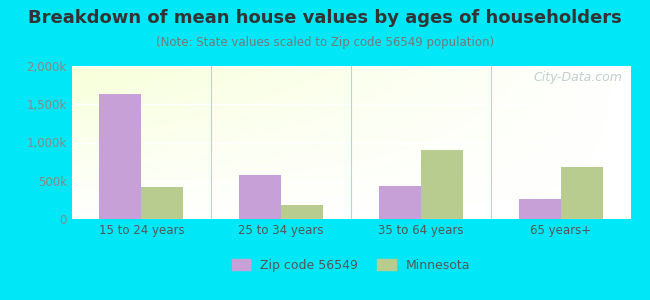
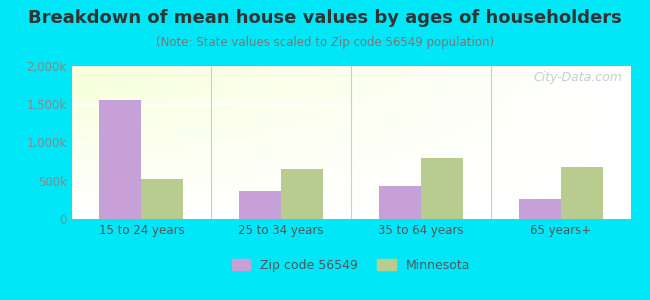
Zip code 56549/15 to 24 years: 1,640k -> 1,560k
Minnesota/15 to 24 years: 420k -> 520k
Zip code 56549/25 to 34 years: 580k -> 370k
Minnesota/25 to 34 years: 180k -> 650k
Minnesota/35 to 64 years: 900k -> 800k
